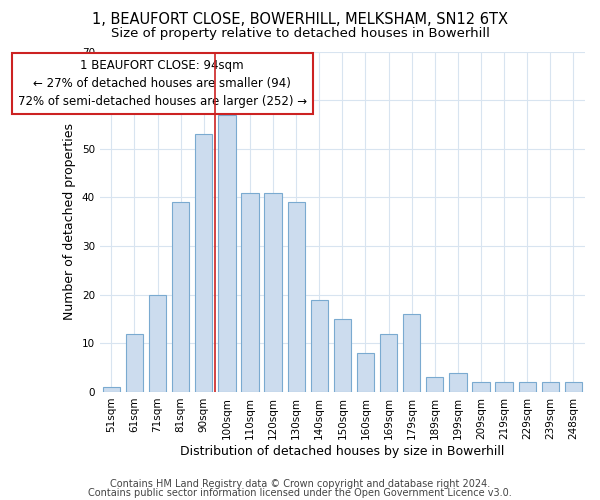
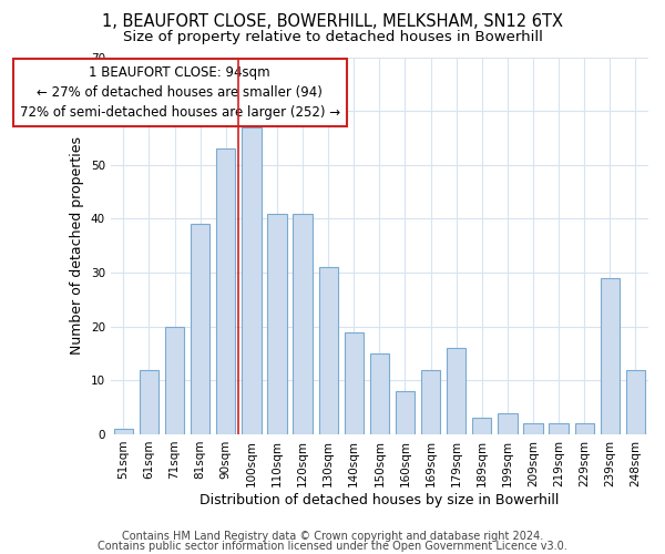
130sqm: 39 -> 31
239sqm: 2 -> 29
248sqm: 2 -> 12
